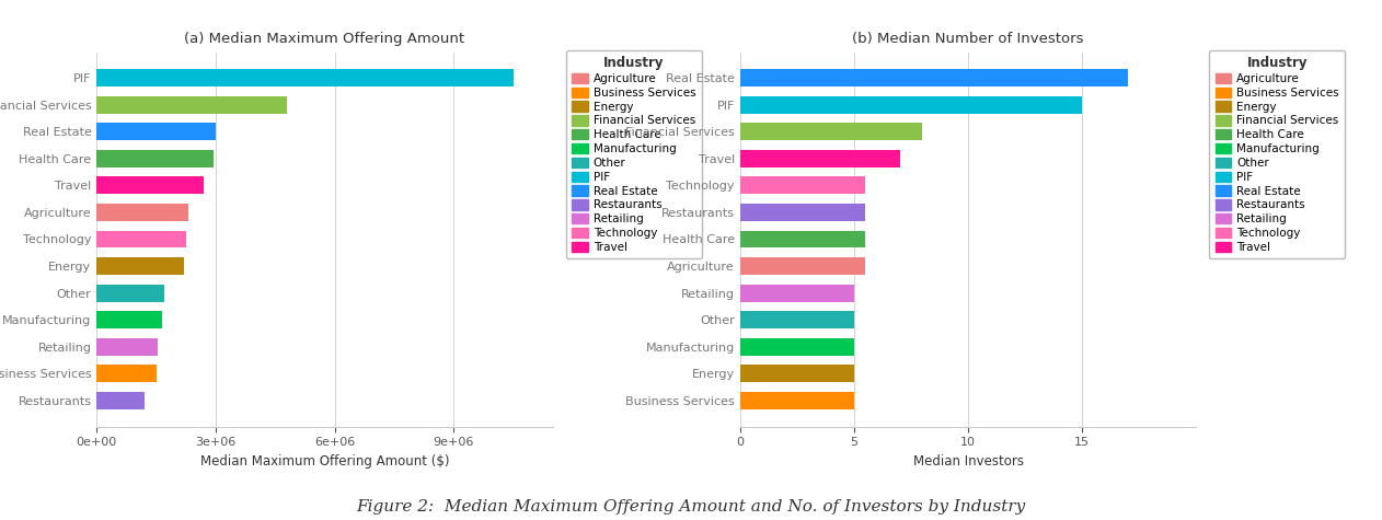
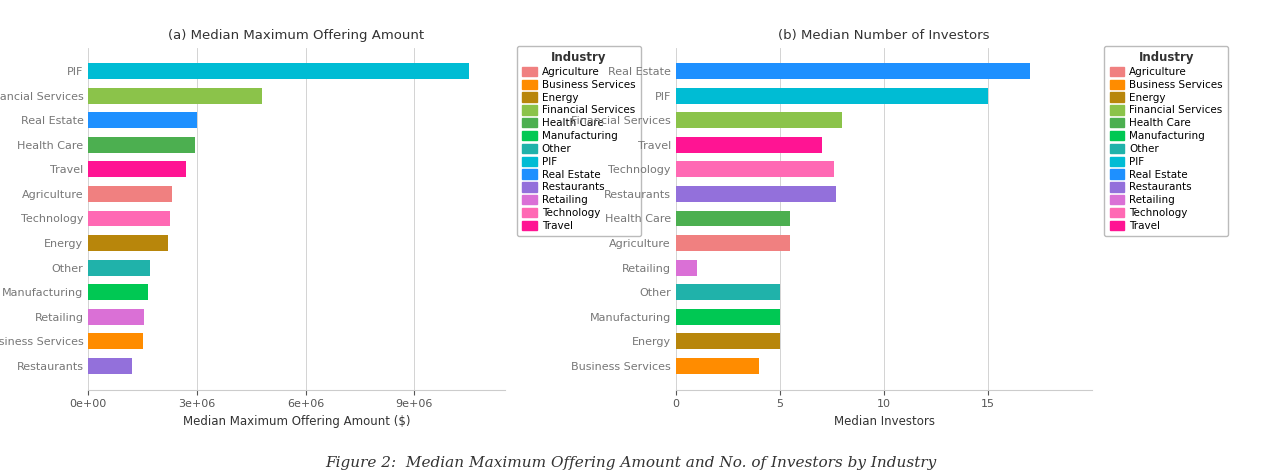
(b) Median Number of Investors/Technology: 5.5 -> 7.6
(b) Median Number of Investors/Restaurants: 5.5 -> 7.7
(b) Median Number of Investors/Retailing: 5.0 -> 1.0
(b) Median Number of Investors/Business Services: 5.0 -> 4.0
